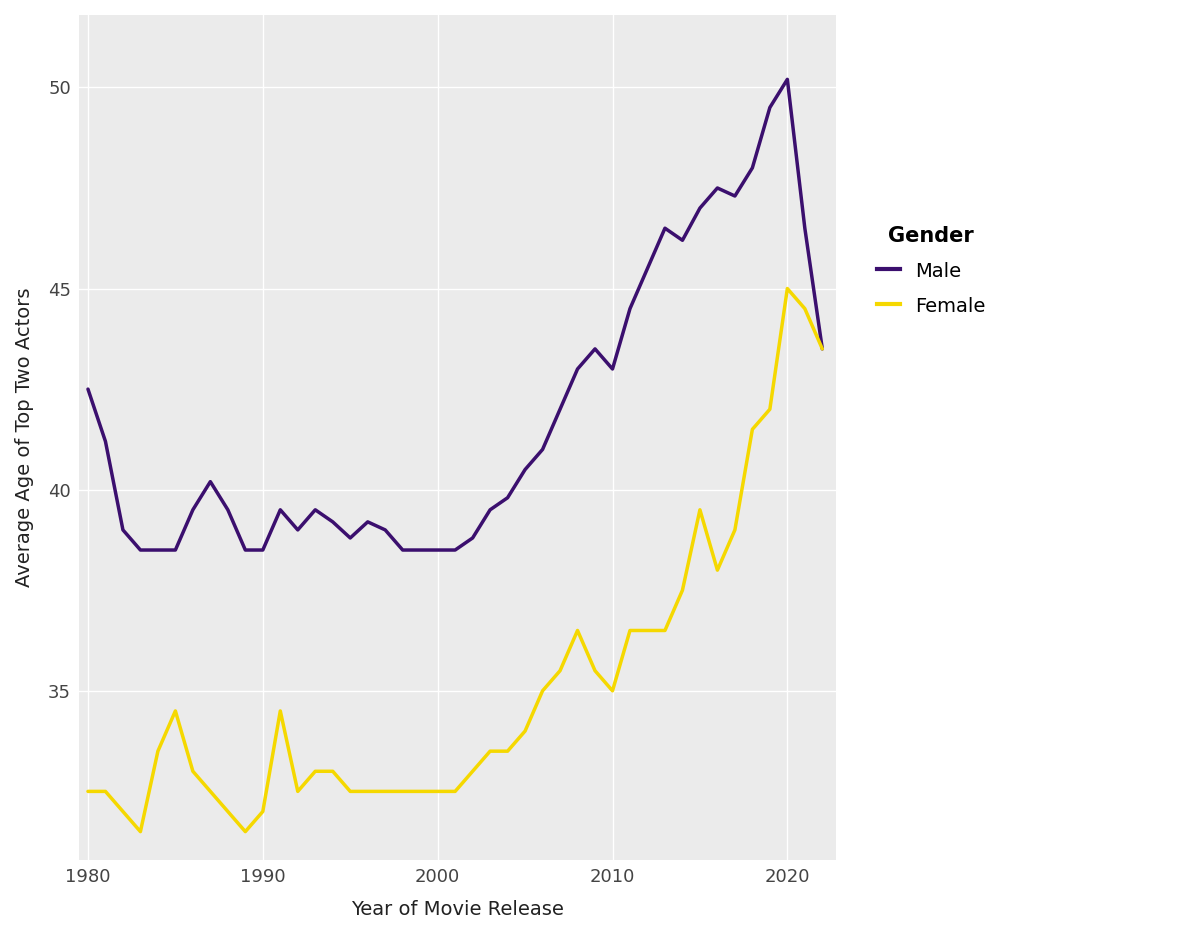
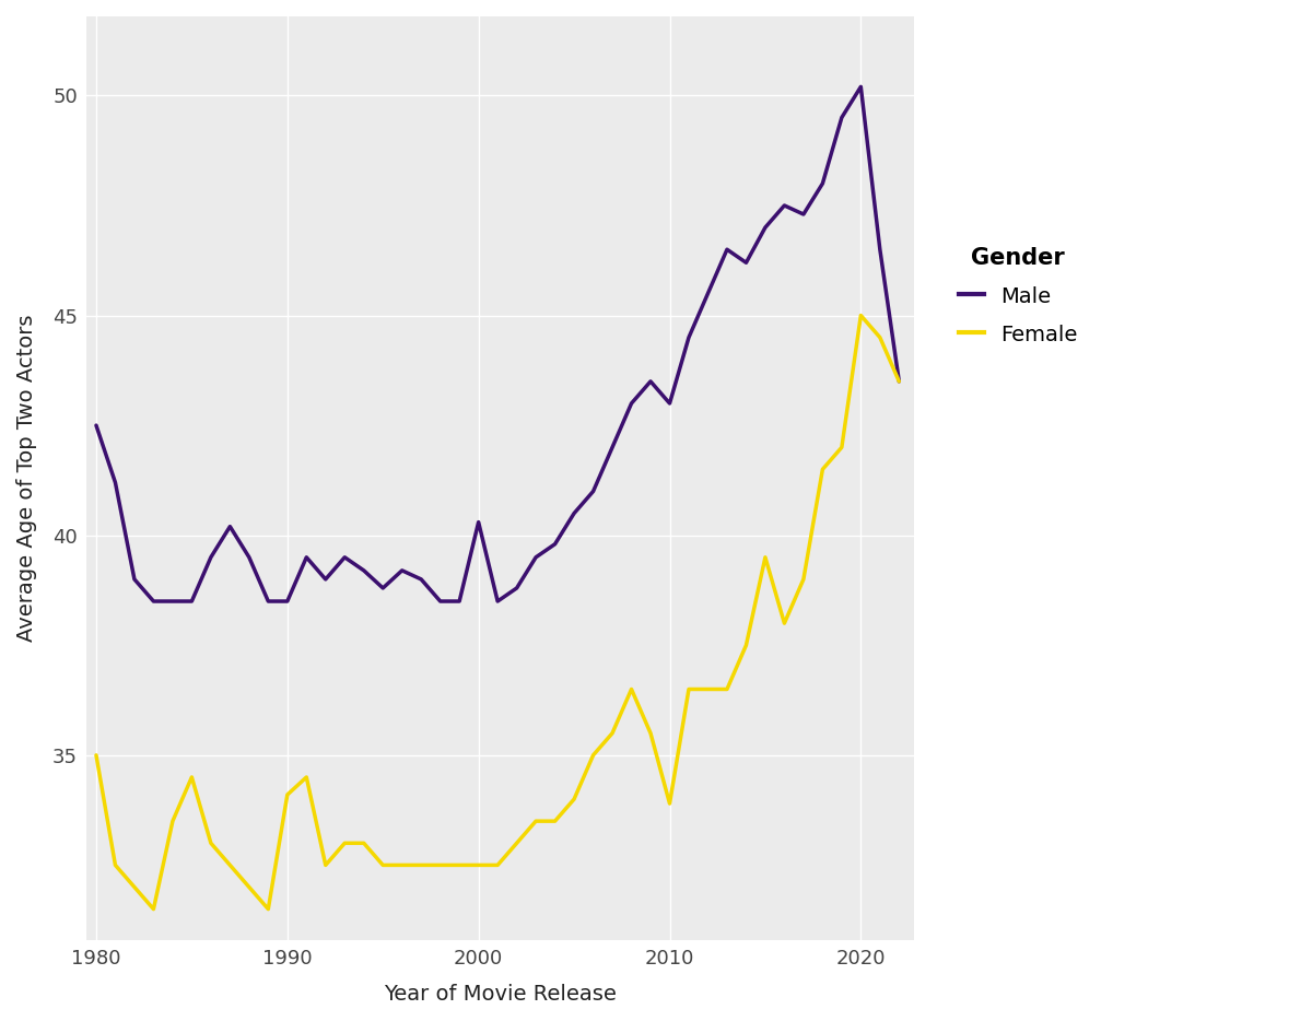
Female/1980: 32.5 -> 35.0
Female/1990: 32.0 -> 34.1
Male/2000: 38.5 -> 40.3
Female/2010: 35.0 -> 33.9
